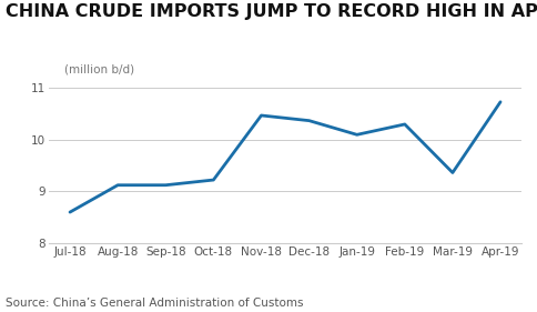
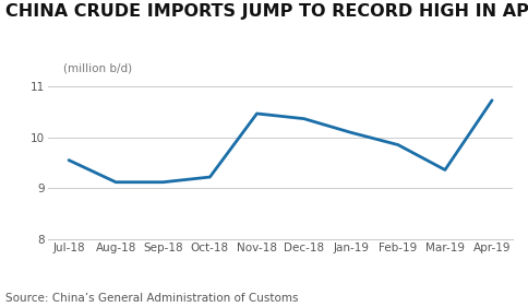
Jul-18: 8.60 -> 9.55
Feb-19: 10.29 -> 9.85
